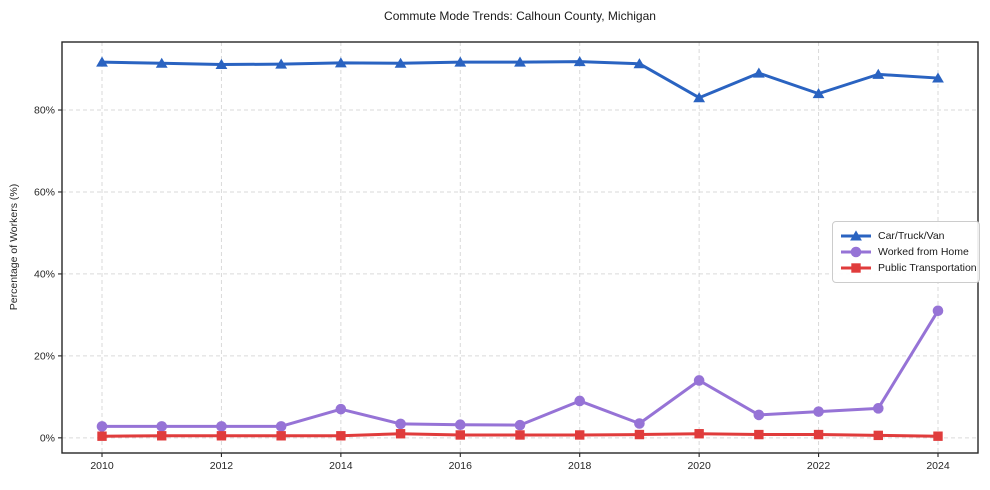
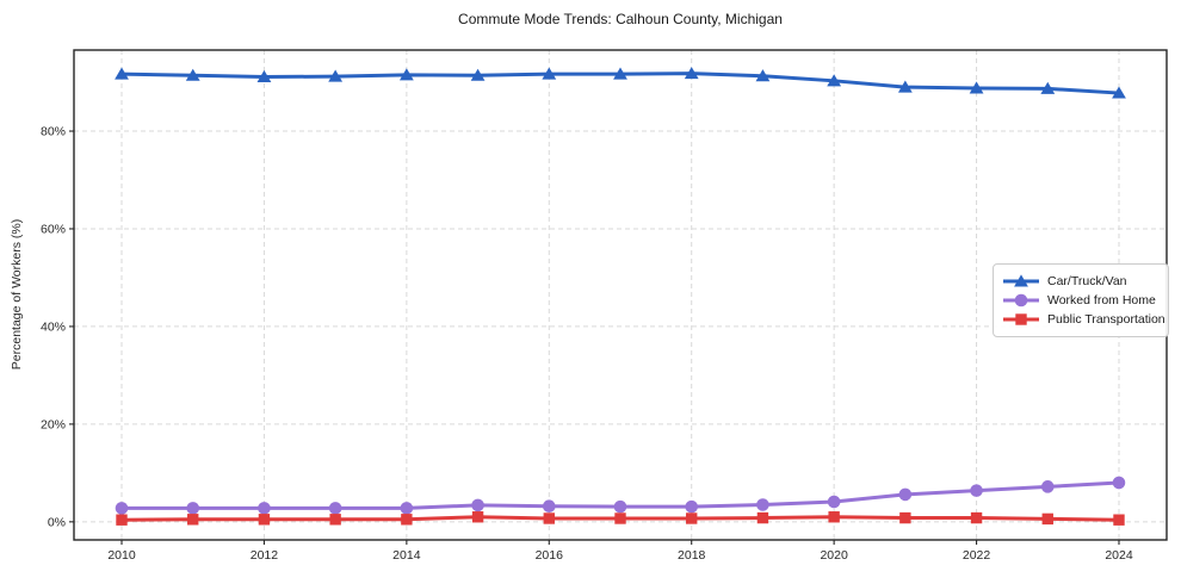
Worked from Home/2014: 7% -> 3%
Worked from Home/2018: 9% -> 3%
Car/Truck/Van/2020: 83% -> 90%
Worked from Home/2020: 14% -> 4%
Car/Truck/Van/2022: 84% -> 89%
Worked from Home/2024: 31% -> 8%
